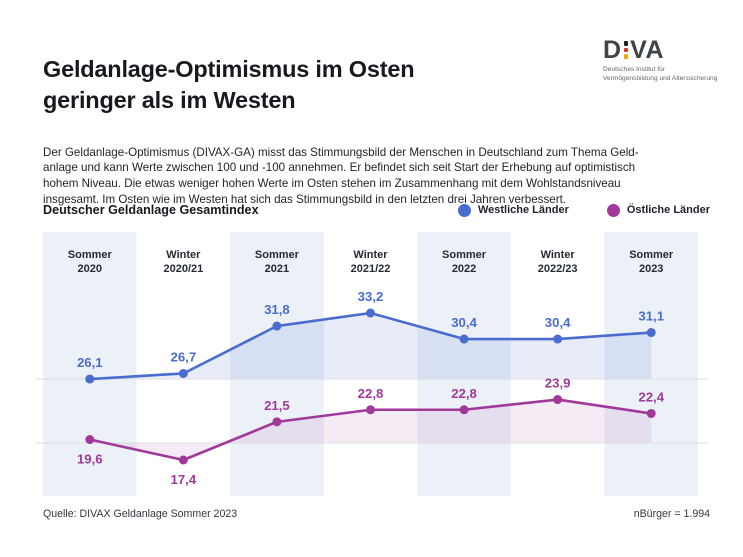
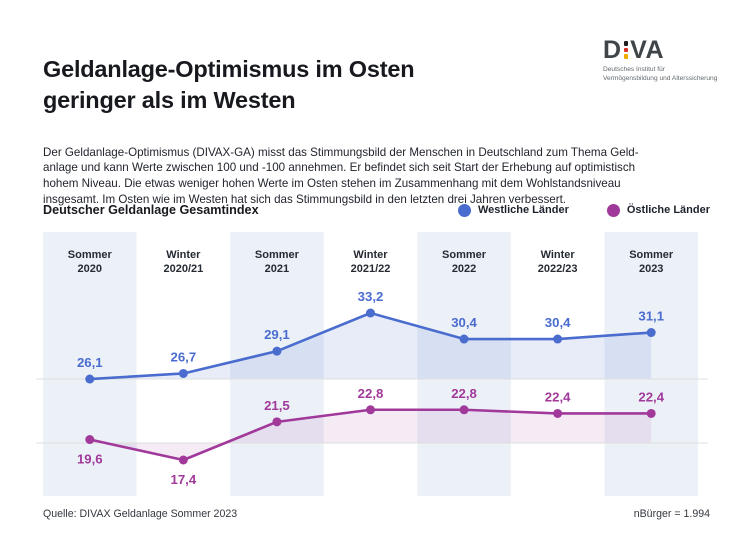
Westliche Länder/Sommer 2021: 31,8 -> 29,1
Östliche Länder/Winter 2022/23: 23,9 -> 22,4
